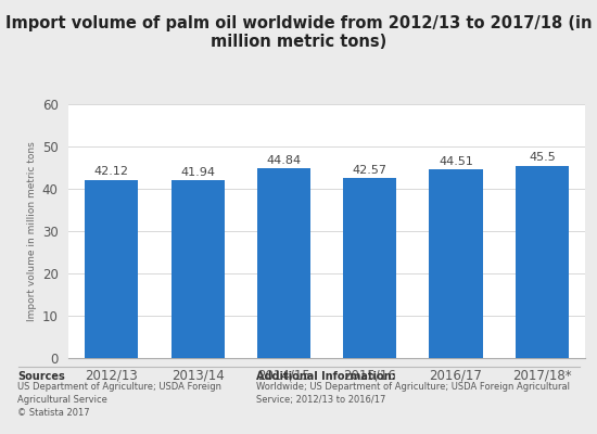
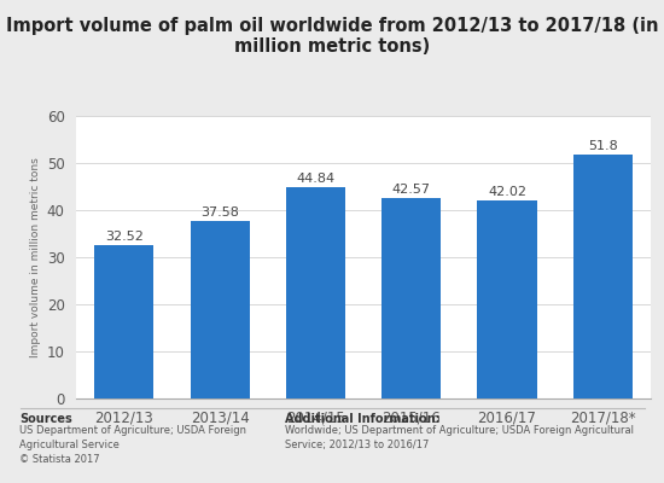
2012/13: 42.12 -> 32.52
2013/14: 41.94 -> 37.58
2016/17: 44.51 -> 42.02
2017/18*: 45.5 -> 51.8
